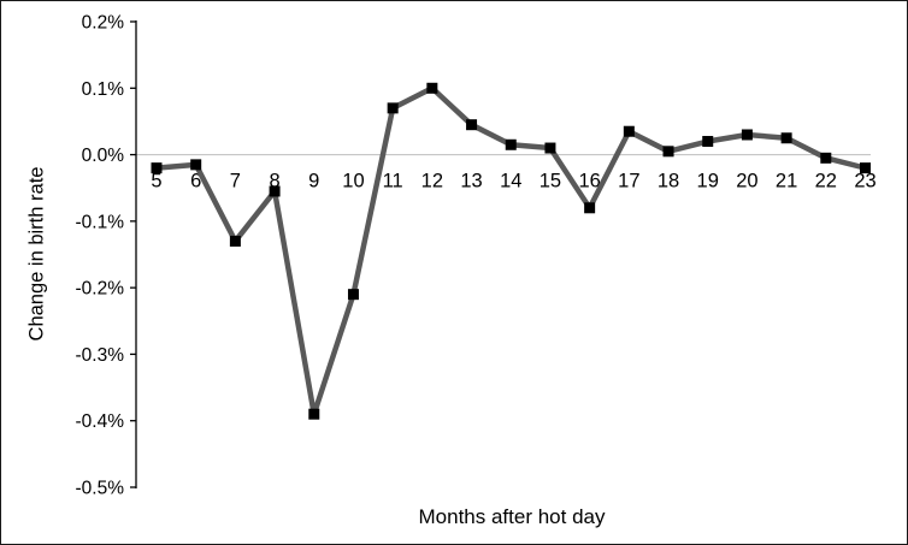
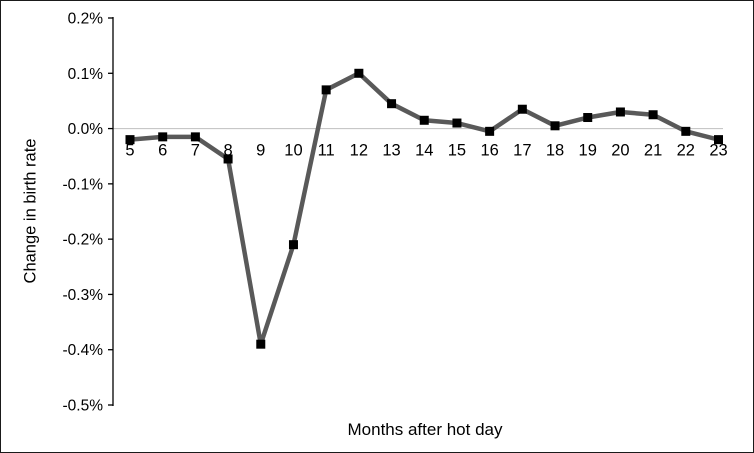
7: -0.13% -> -0.01%
16: -0.08% -> -0.01%
